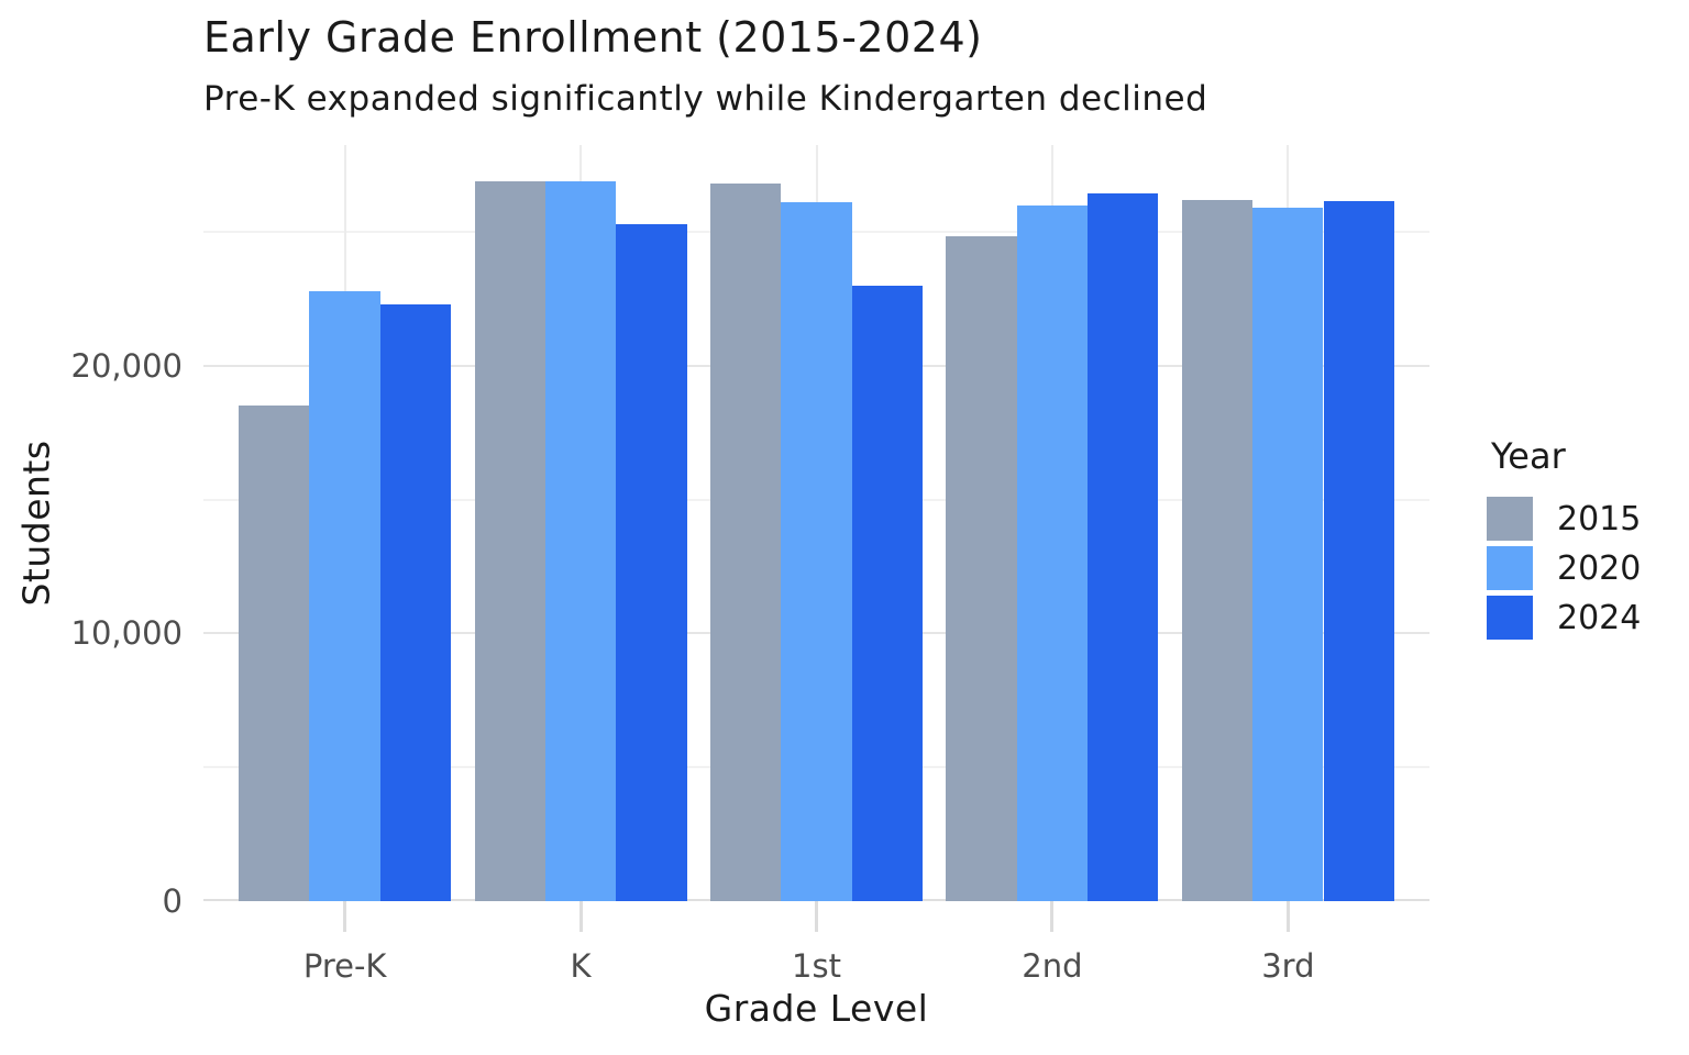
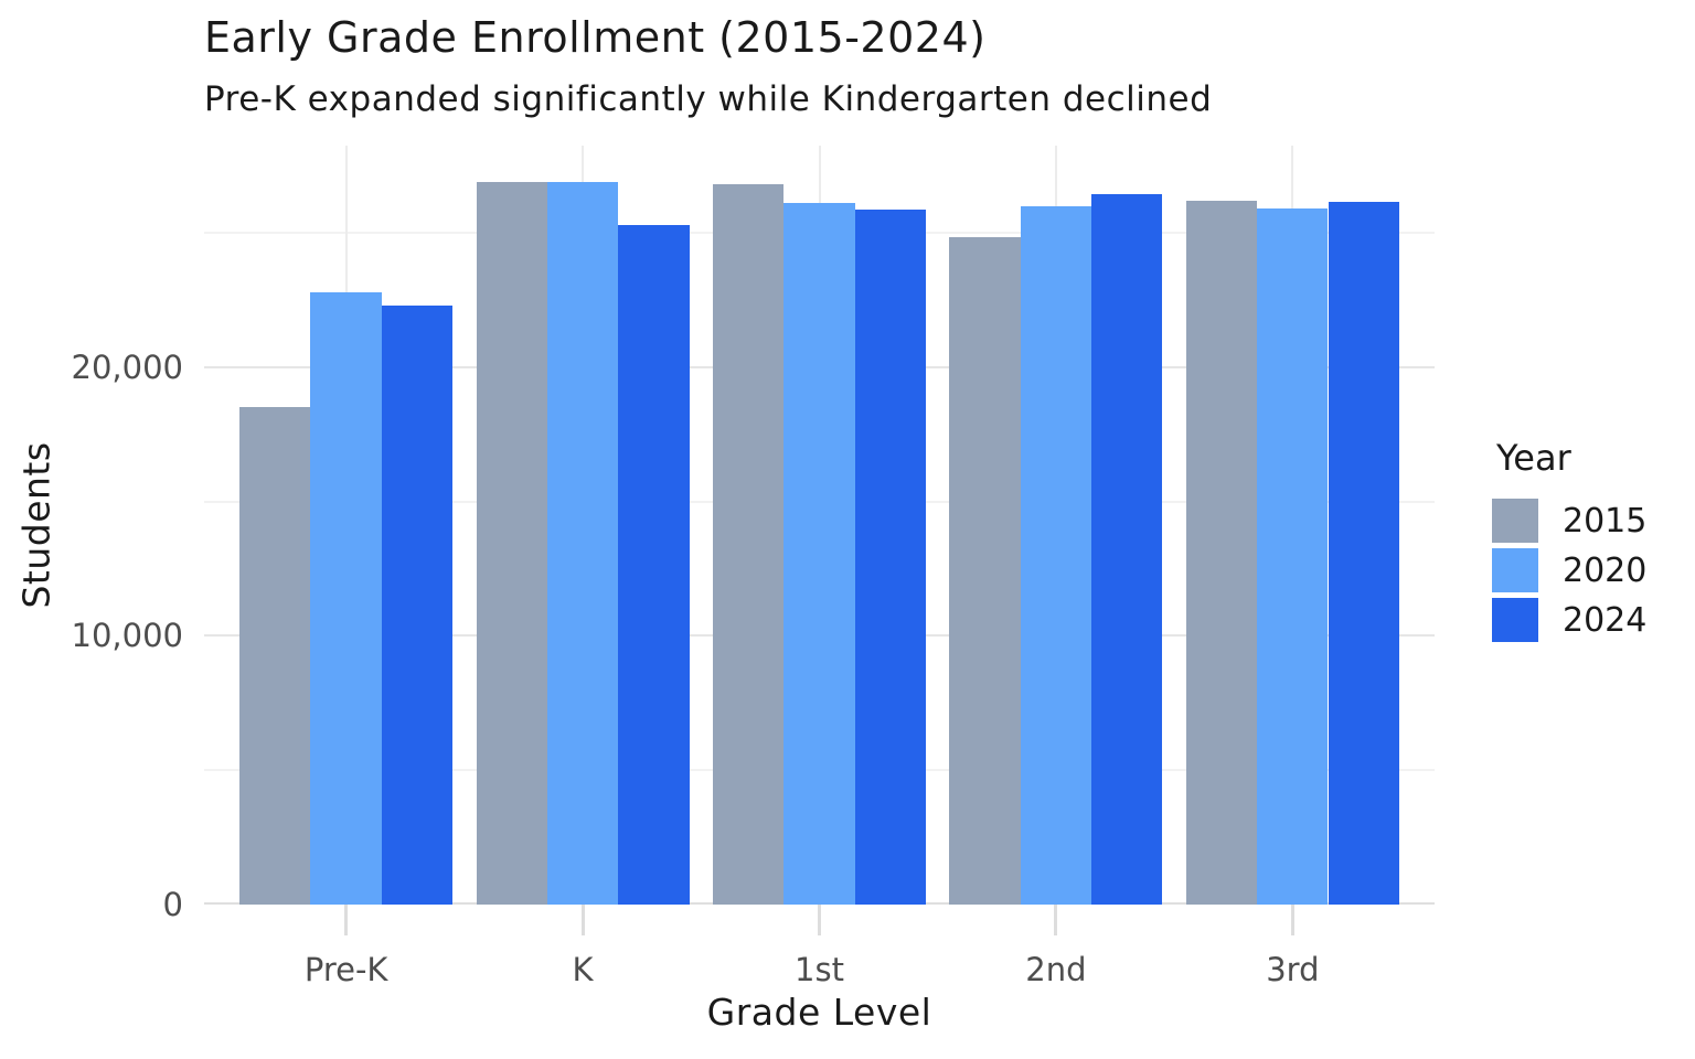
2024/1st: 23000 -> 25800
